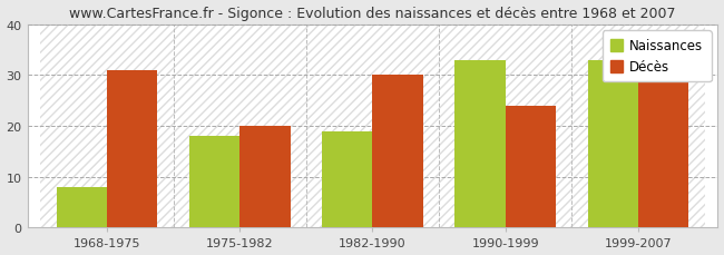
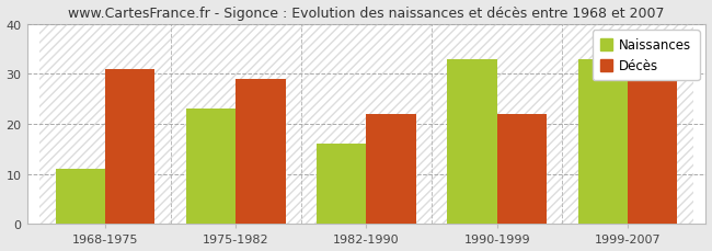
Naissances/1968-1975: 8 -> 11
Naissances/1975-1982: 18 -> 23
Décès/1975-1982: 20 -> 29
Naissances/1982-1990: 19 -> 16
Décès/1982-1990: 30 -> 22
Décès/1990-1999: 24 -> 22
